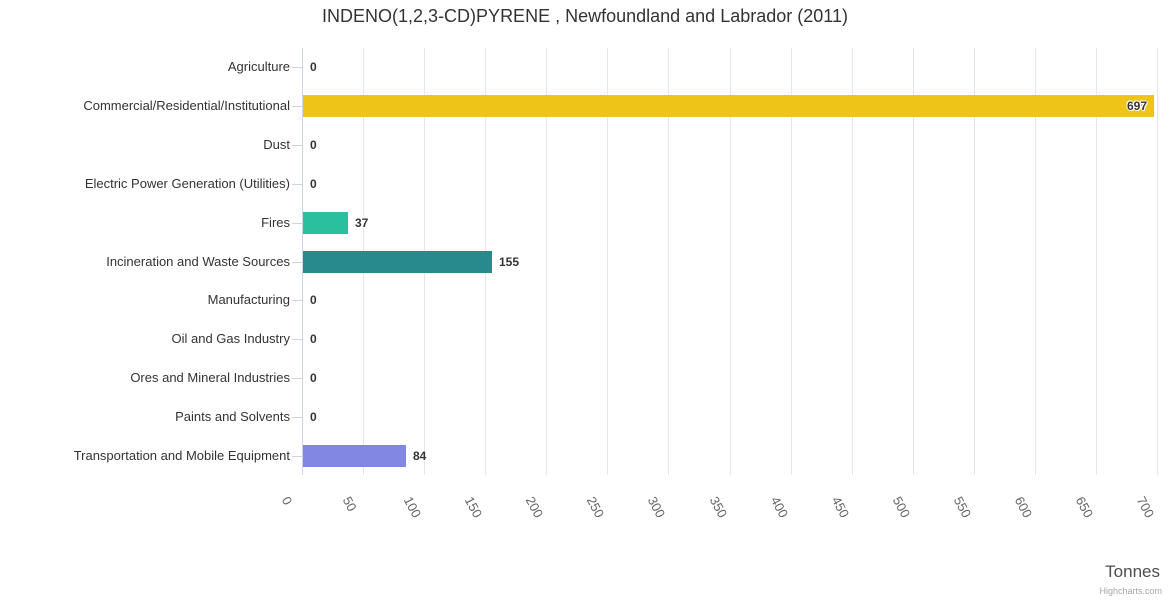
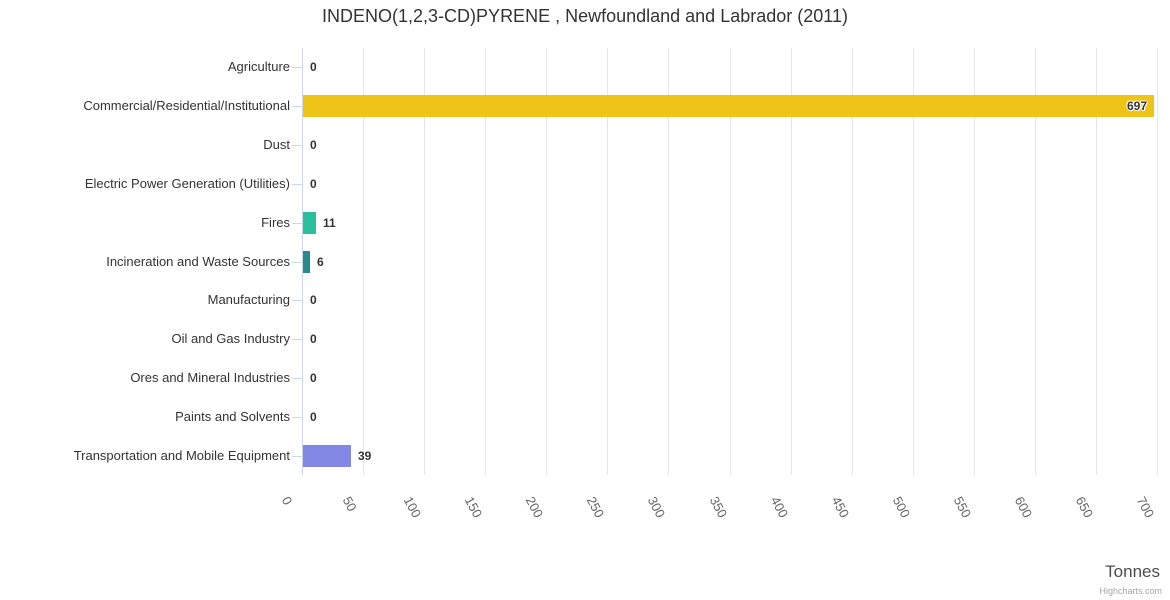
Fires: 37 -> 11
Incineration and Waste Sources: 155 -> 6
Transportation and Mobile Equipment: 84 -> 39
